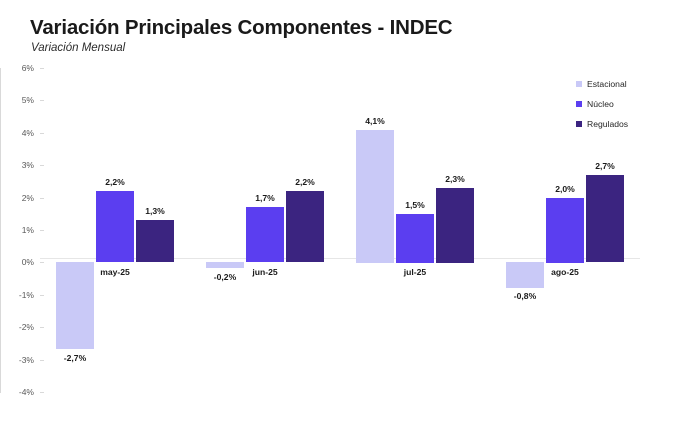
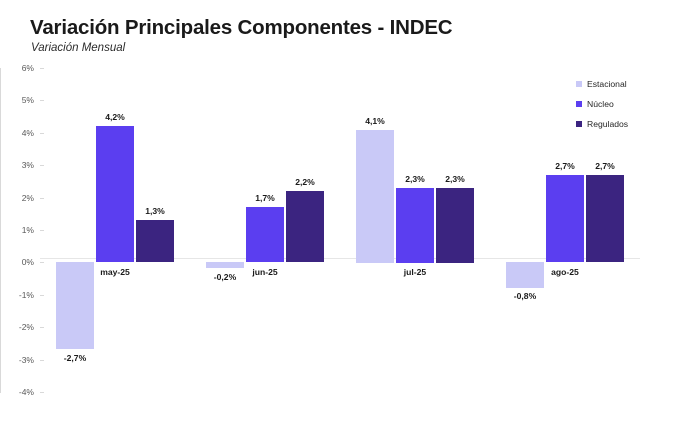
Núcleo/may-25: 2,2% -> 4,2%
Núcleo/jul-25: 1,5% -> 2,3%
Núcleo/ago-25: 2,0% -> 2,7%
